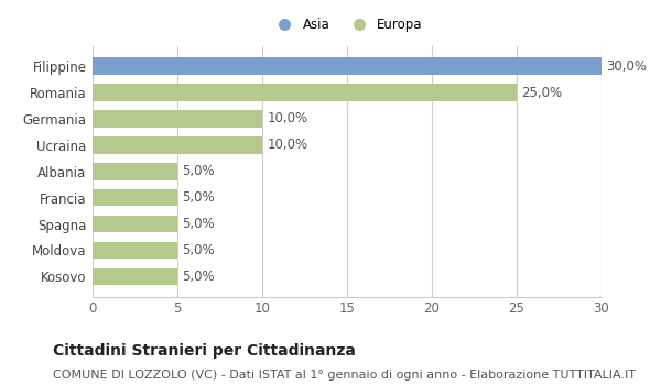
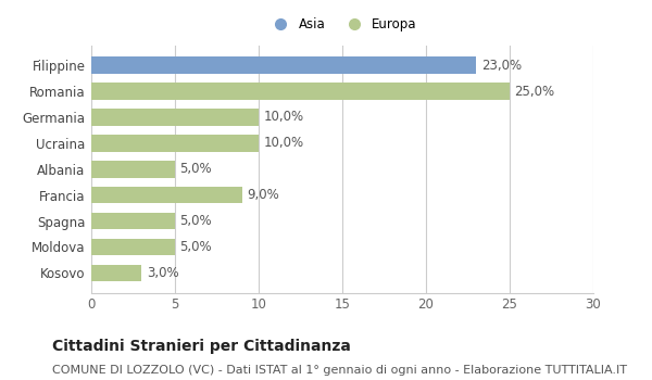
Filippine: 30,0% -> 23,0%
Francia: 5,0% -> 9,0%
Kosovo: 5,0% -> 3,0%
